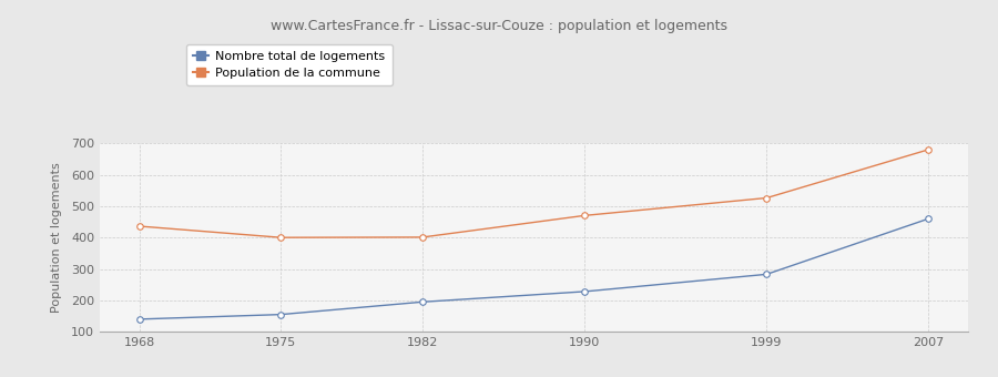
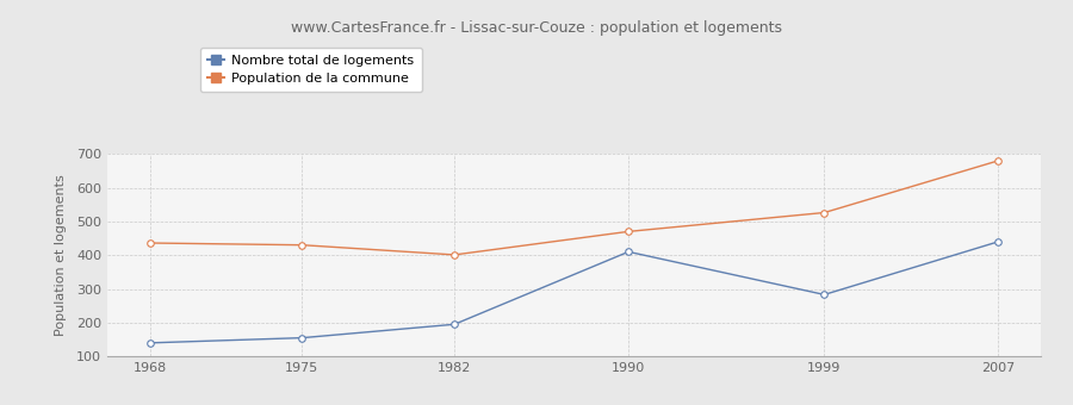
Population de la commune/1975: 400 -> 430
Nombre total de logements/1990: 228 -> 410
Nombre total de logements/2007: 460 -> 440
